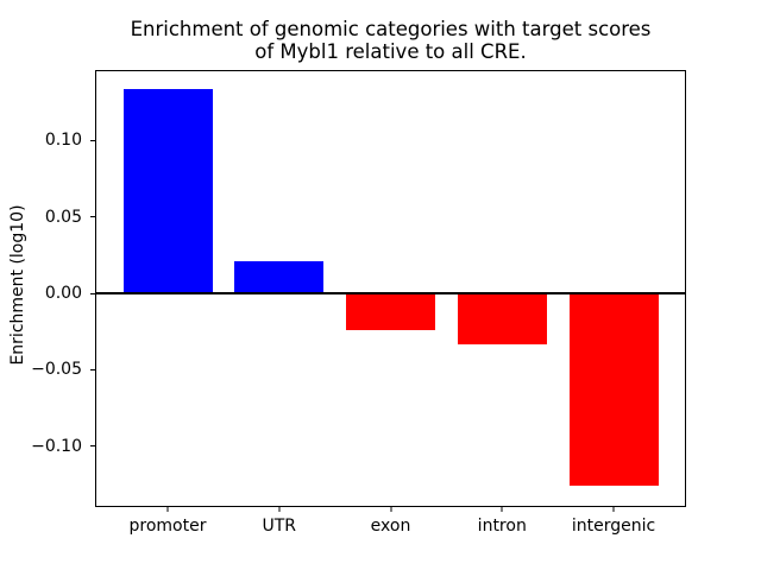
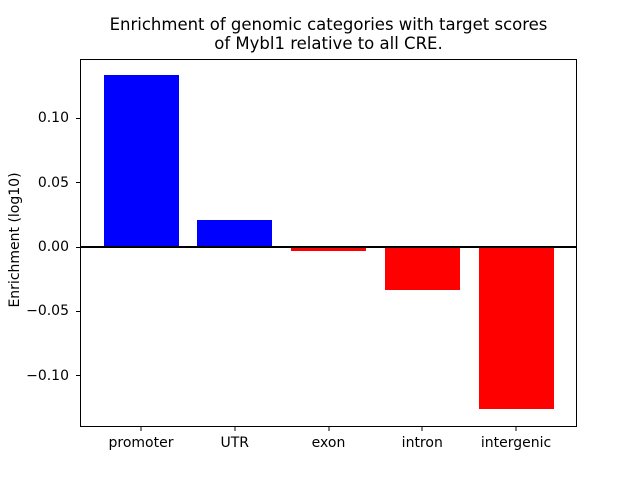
exon: -0.024 -> -0.003
